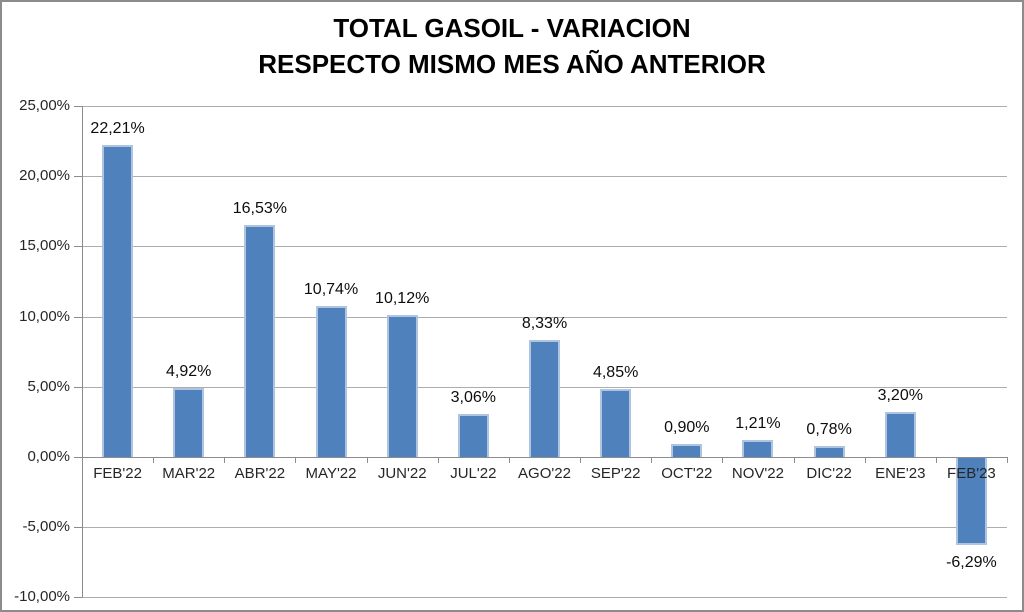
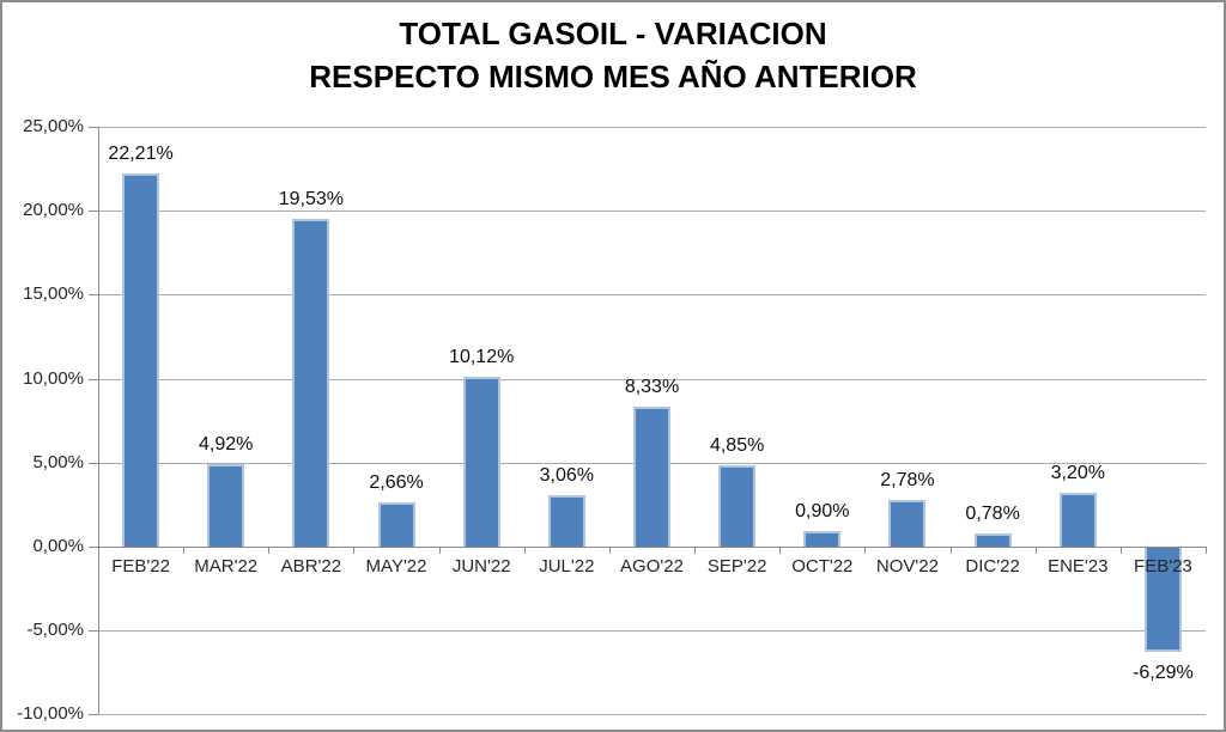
ABR'22: 16,53% -> 19,53%
MAY'22: 10,74% -> 2,66%
NOV'22: 1,21% -> 2,78%
